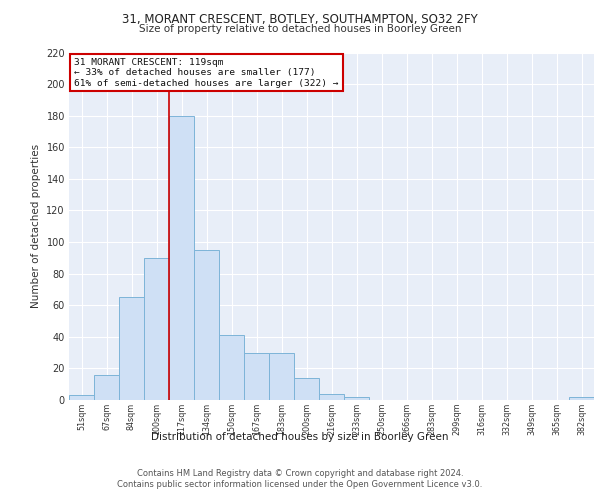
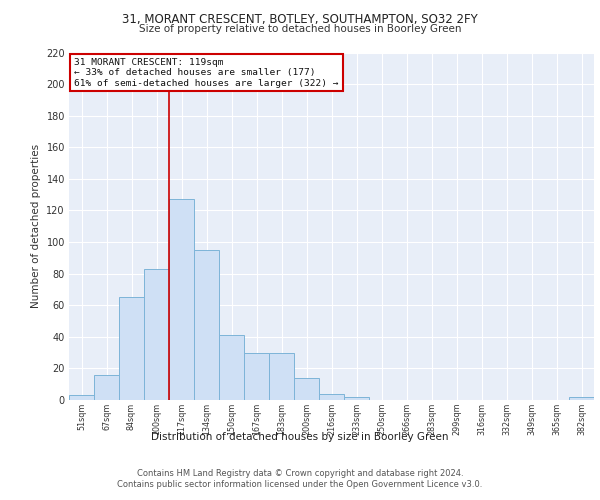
100sqm: 90 -> 83
117sqm: 180 -> 127
